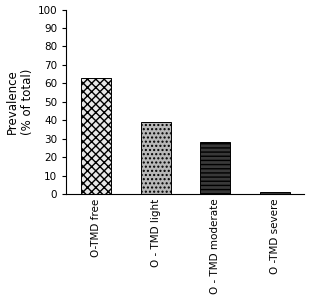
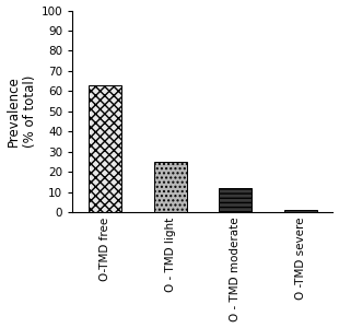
O - TMD light: 39 -> 25
O - TMD moderate: 28 -> 12
